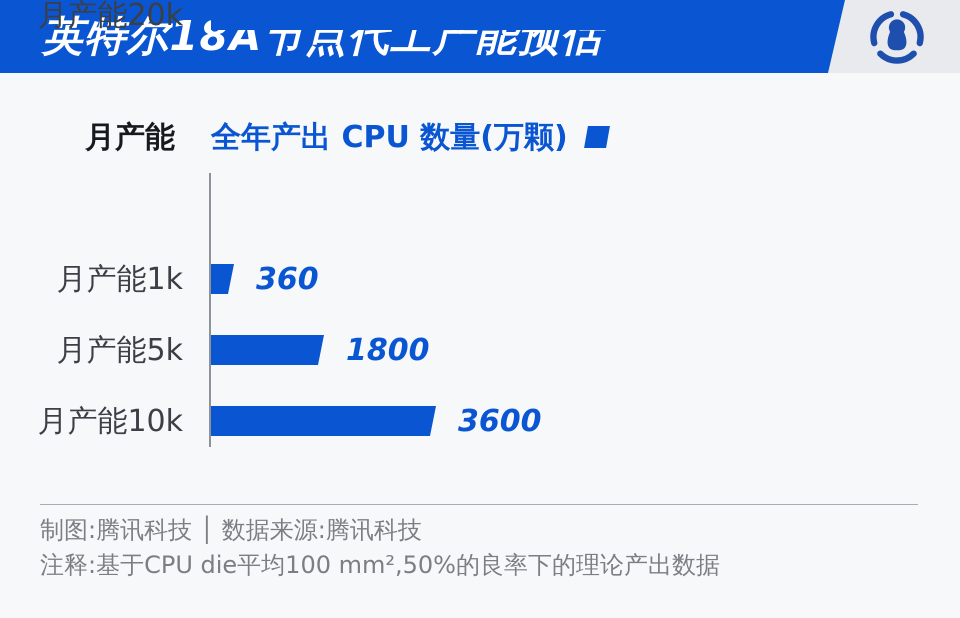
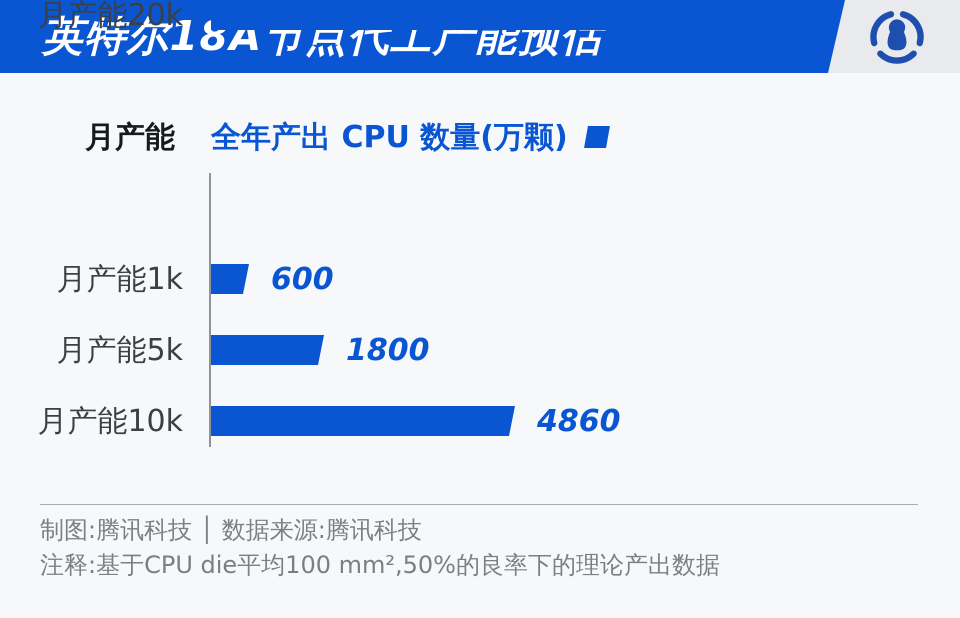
月产能1k: 360 -> 600
月产能10k: 3600 -> 4860
